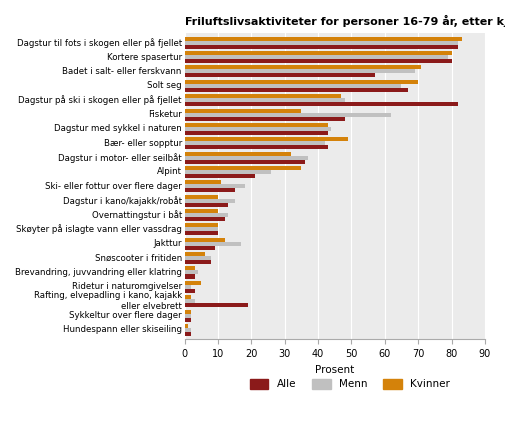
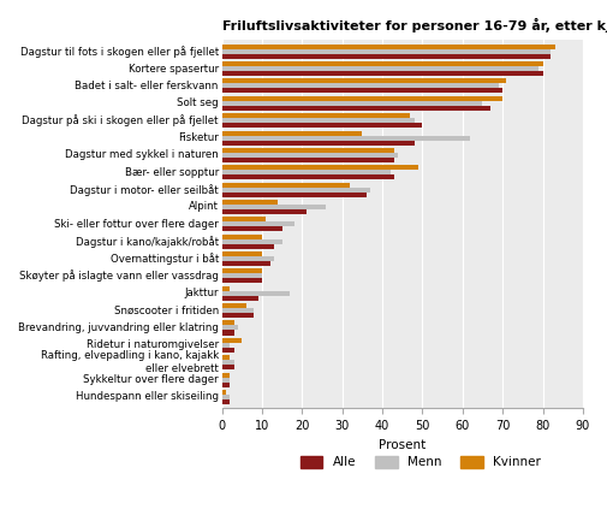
Alle/Badet i salt- eller ferskvann: 57 -> 70
Alle/Dagstur på ski i skogen eller på fjellet: 82 -> 50
Kvinner/Alpint: 35 -> 14
Kvinner/Jakttur: 12 -> 2
Alle/Rafting, elvepadling i kano, kajakk eller elvebrett: 19 -> 3
